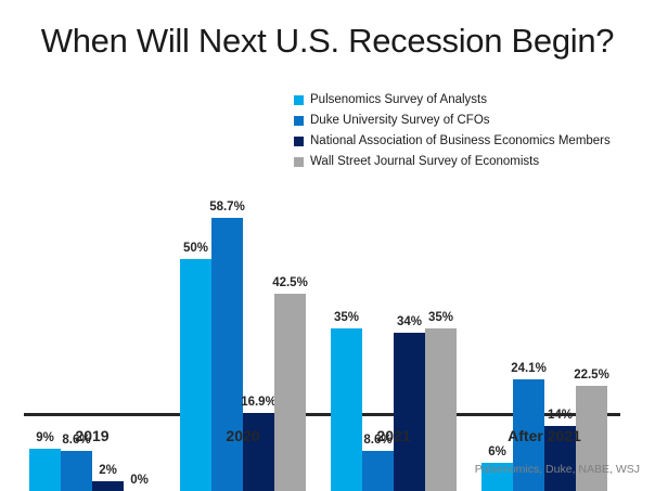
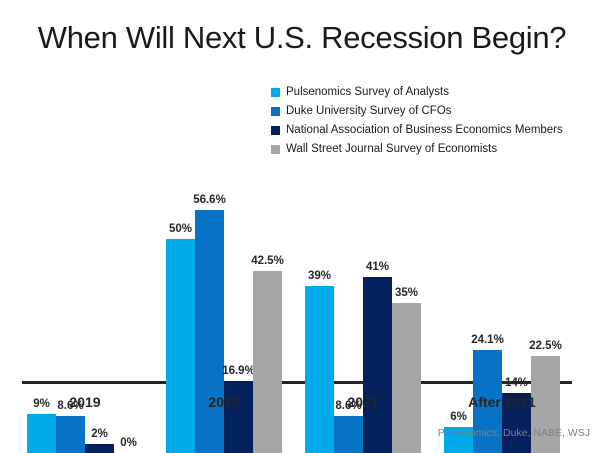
Duke University Survey of CFOs/2020: 58.7% -> 56.6%
Pulsenomics Survey of Analysts/2021: 35% -> 39%
National Association of Business Economics Members/2021: 34% -> 41%
